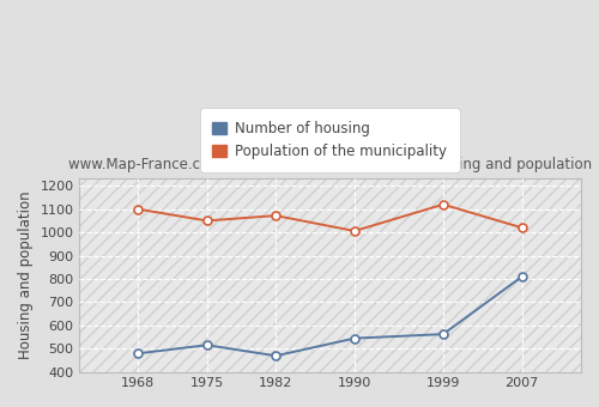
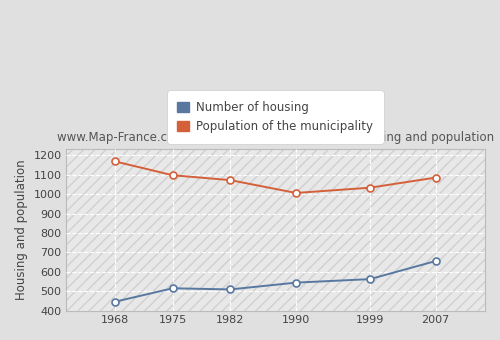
Number of housing/1968: 480 -> 450
Population of the municipality/1968: 1100 -> 1170
Population of the municipality/1975: 1050 -> 1100
Number of housing/1982: 470 -> 510
Population of the municipality/1999: 1120 -> 1030
Number of housing/2007: 810 -> 660
Population of the municipality/2007: 1020 -> 1080
